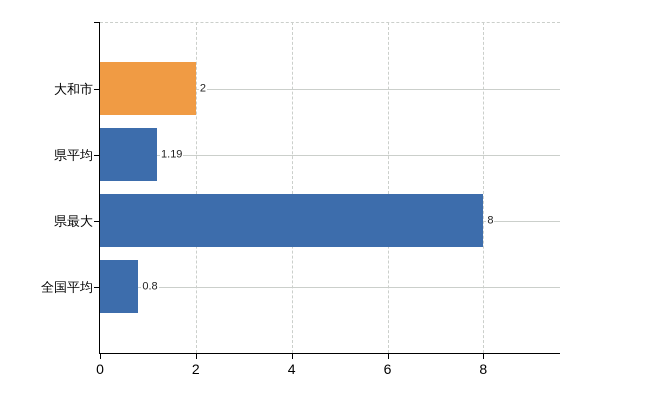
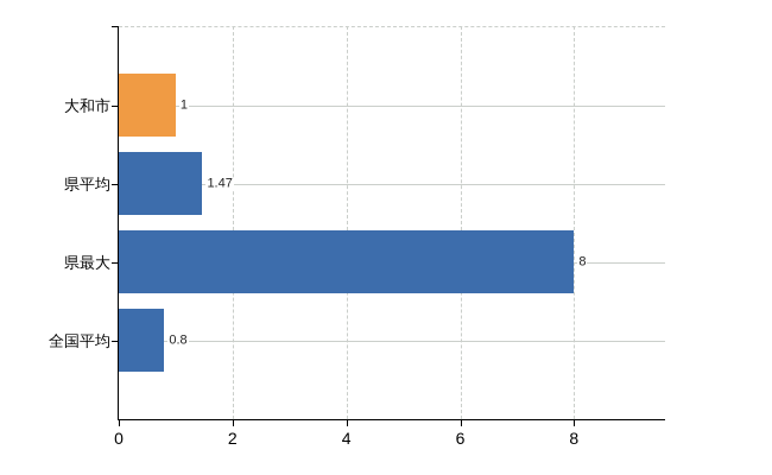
大和市: 2 -> 1
県平均: 1.19 -> 1.47
